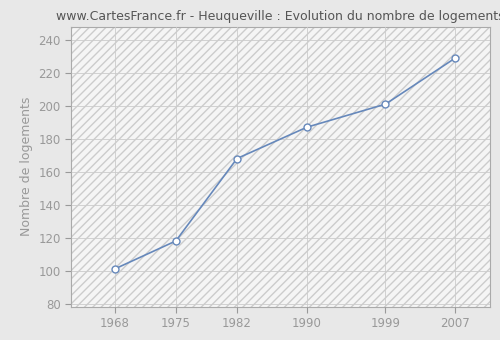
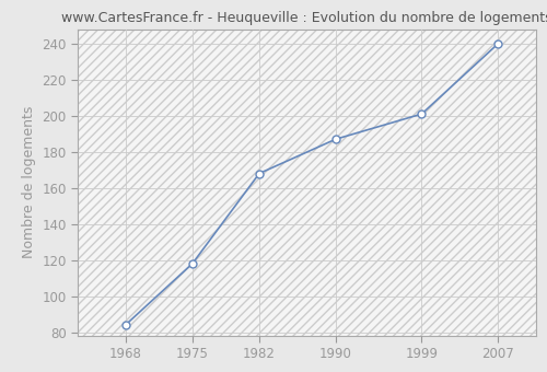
1968: 101 -> 84
2007: 229 -> 240
